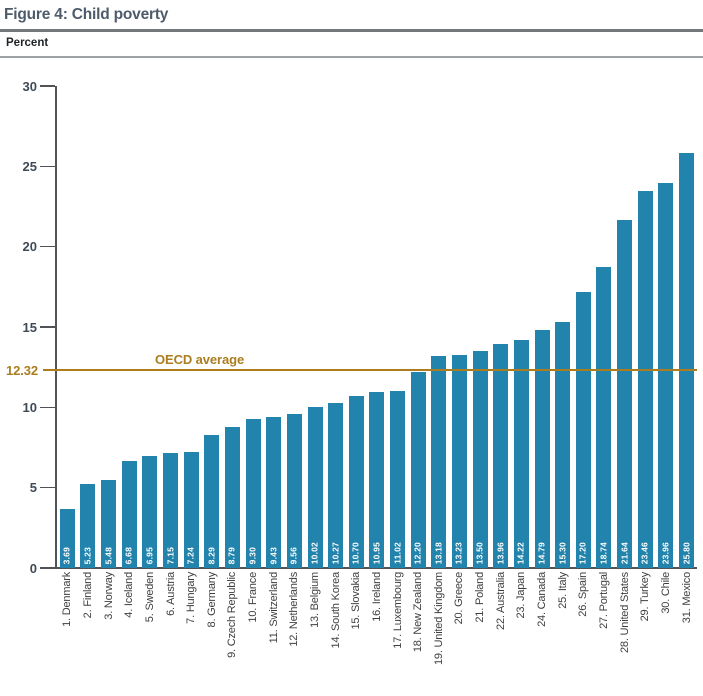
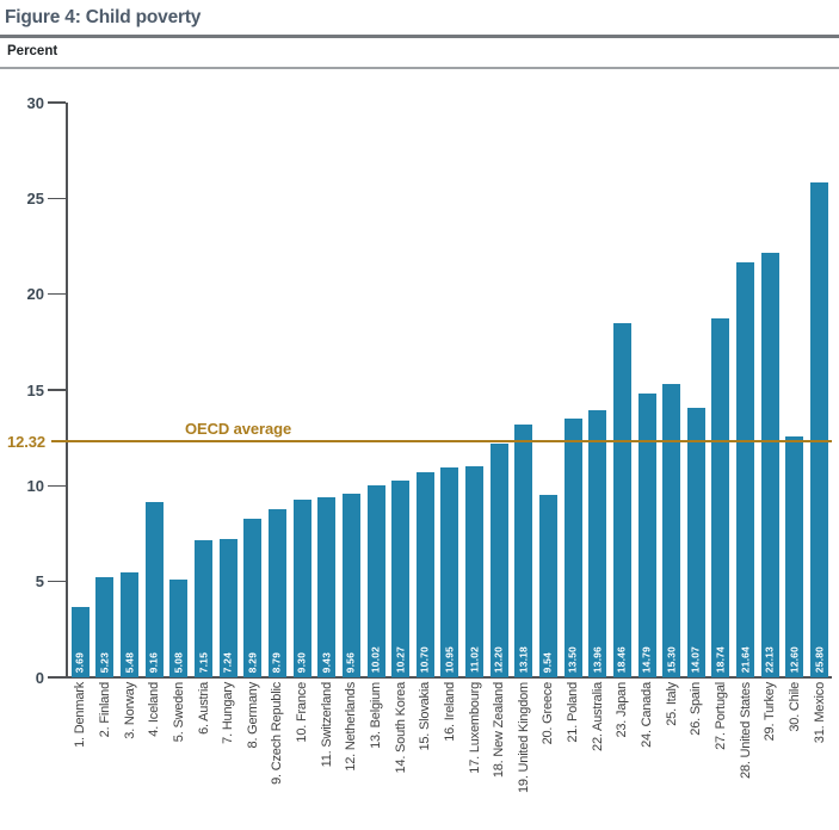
4. Iceland: 6.68 -> 9.16
5. Sweden: 6.95 -> 5.08
20. Greece: 13.23 -> 9.54
23. Japan: 14.22 -> 18.46
26. Spain: 17.20 -> 14.07
29. Turkey: 23.46 -> 22.13
30. Chile: 23.96 -> 12.60
